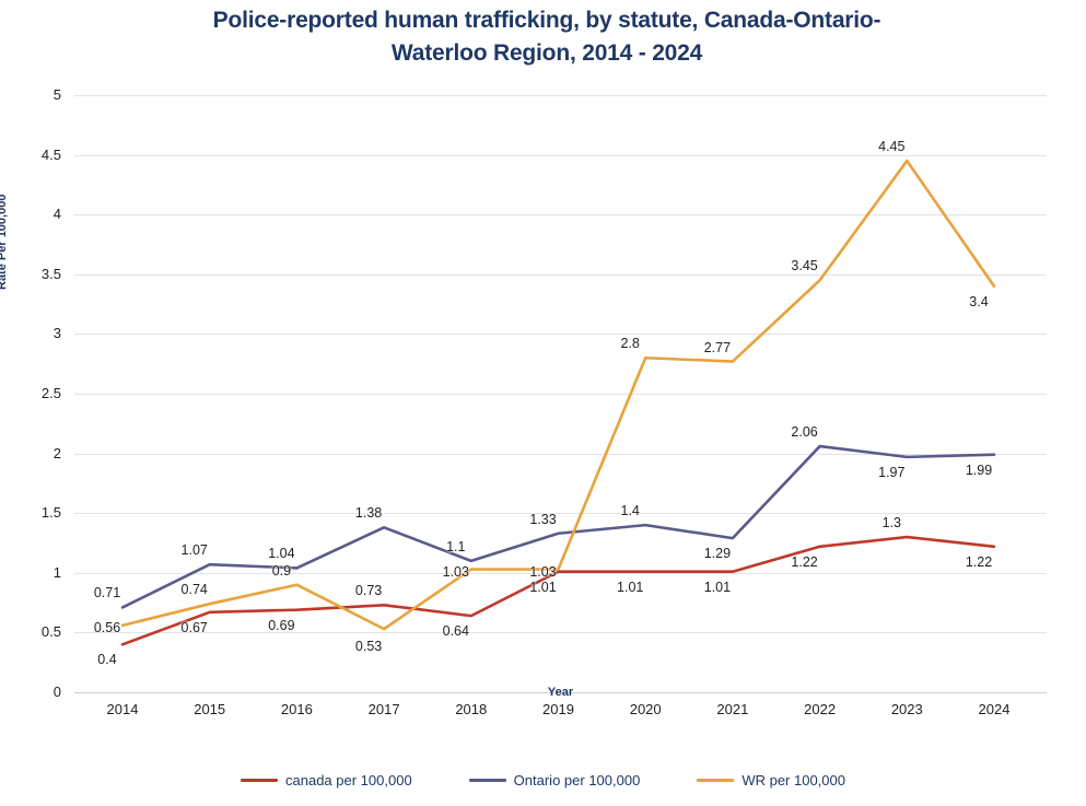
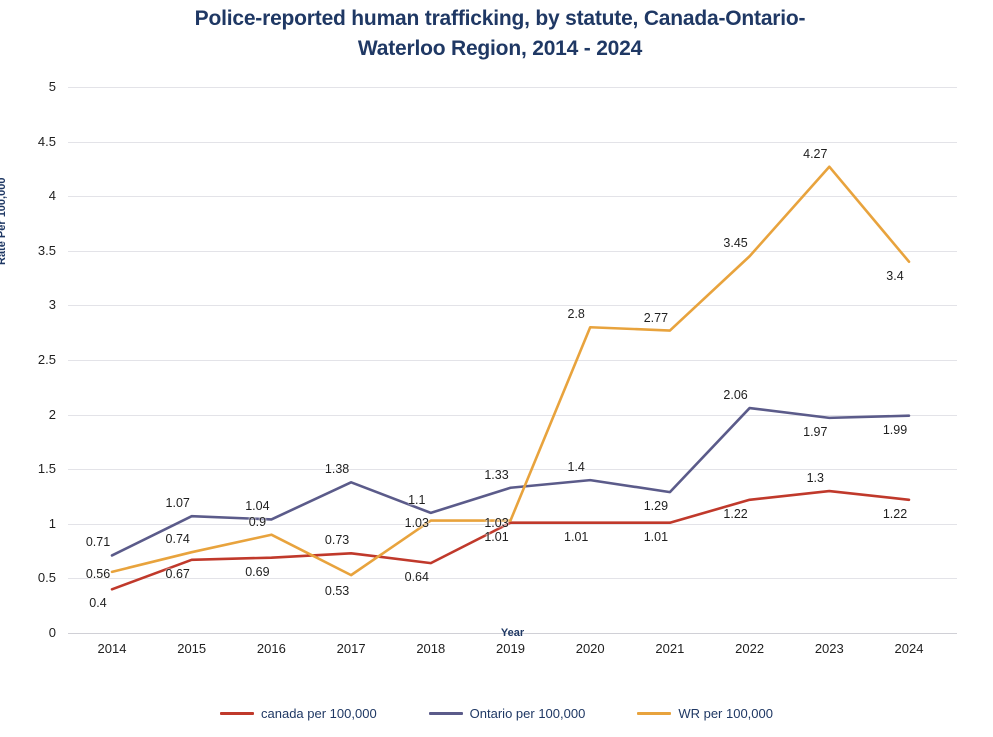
WR per 100,000/2023: 4.45 -> 4.27
